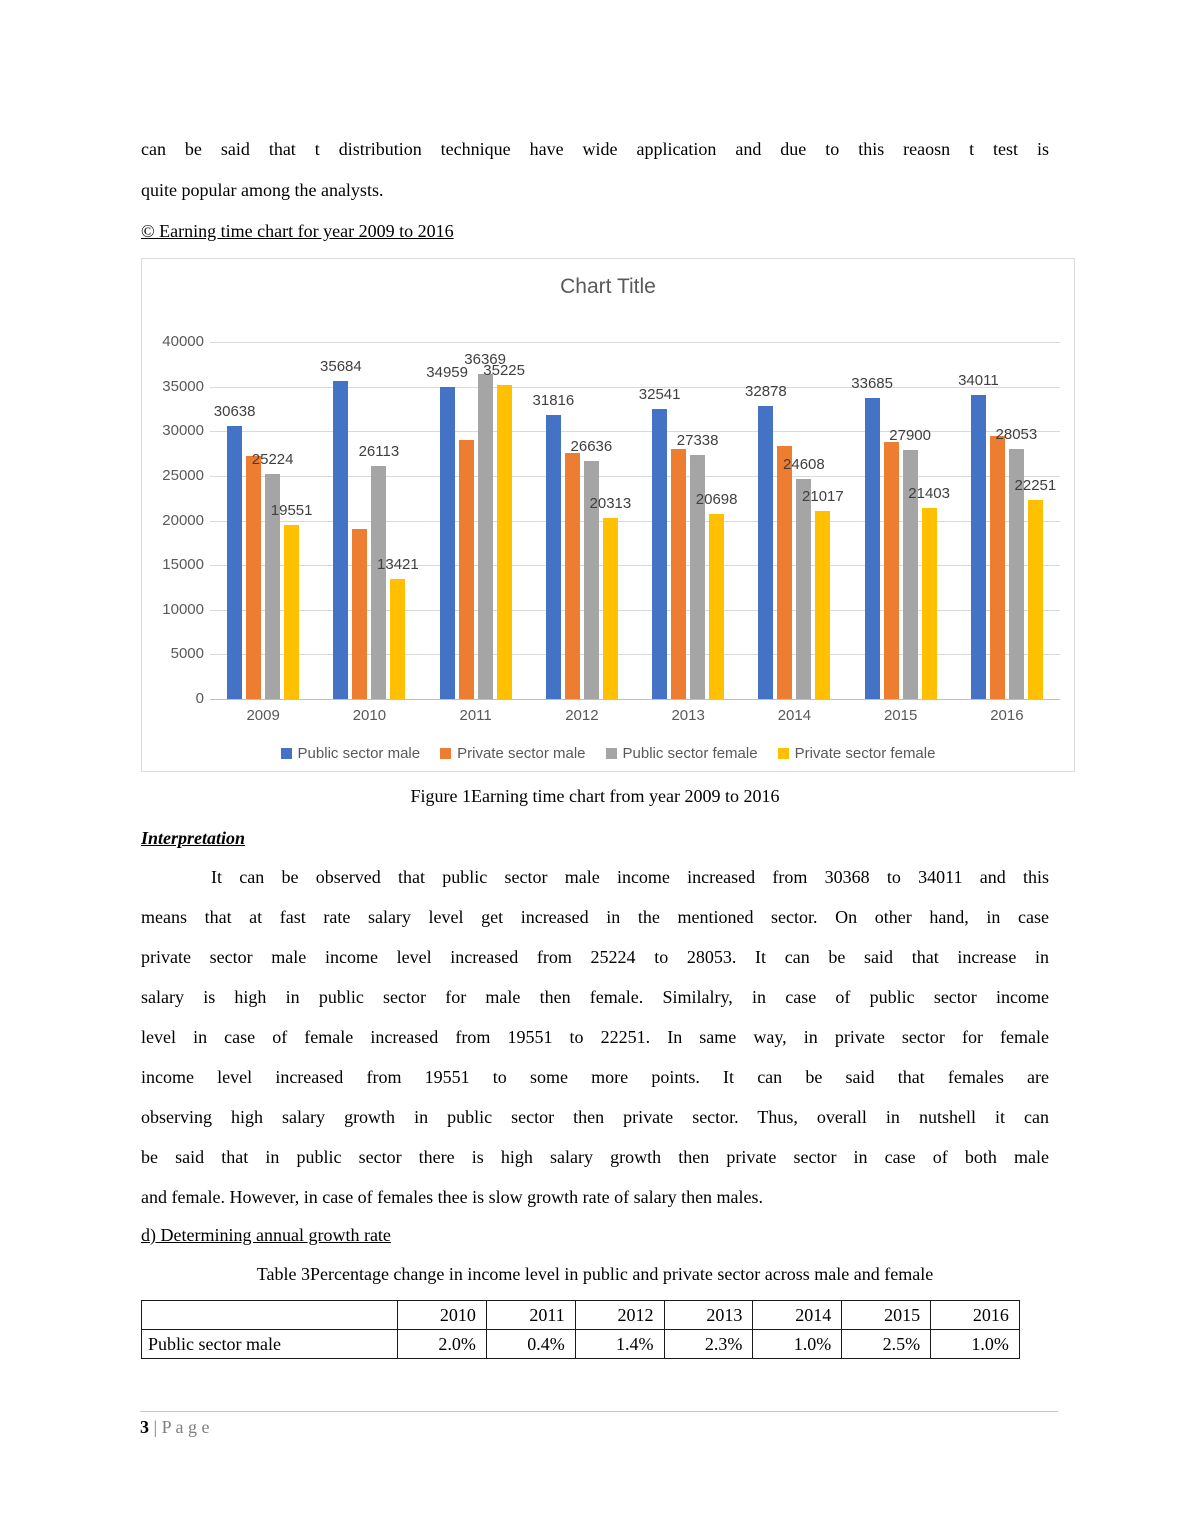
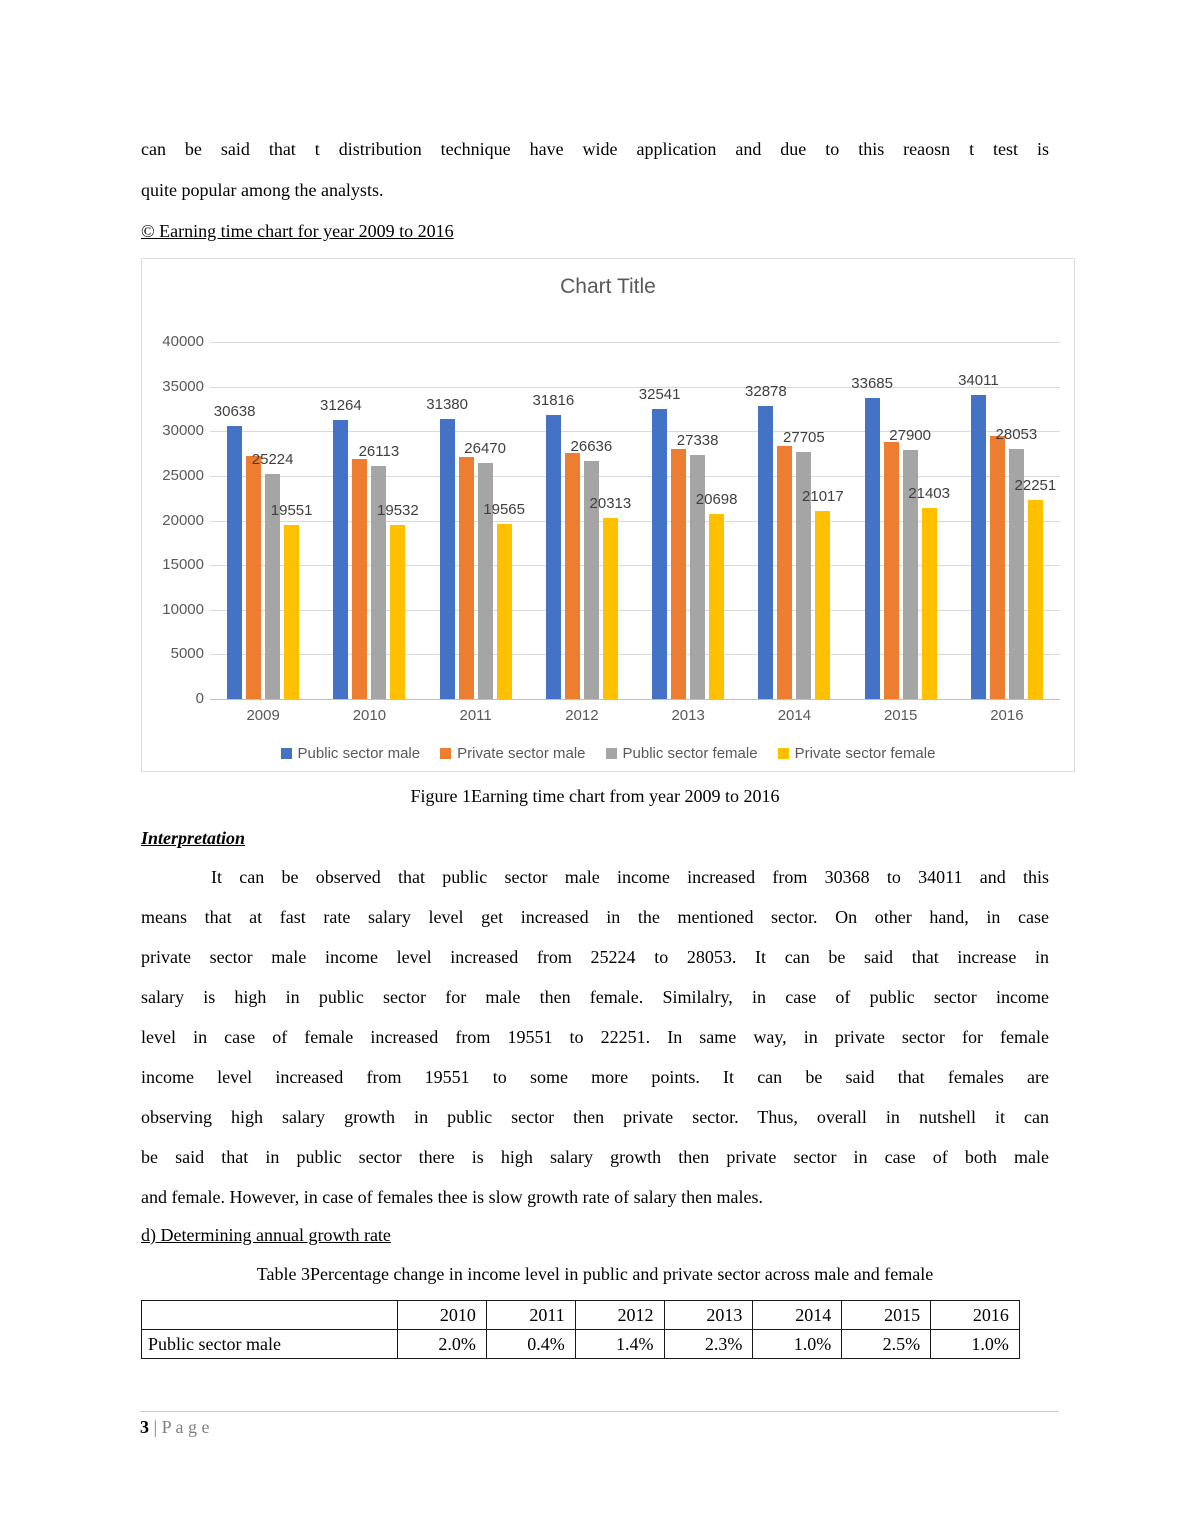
Public sector male/2010: 35684 -> 31264
Private sector male/2010: 19000 -> 27000
Private sector female/2010: 13421 -> 19532
Public sector male/2011: 34959 -> 31380
Private sector male/2011: 29000 -> 27000
Public sector female/2011: 36369 -> 26470
Private sector female/2011: 35225 -> 19565
Public sector female/2014: 24608 -> 27705
